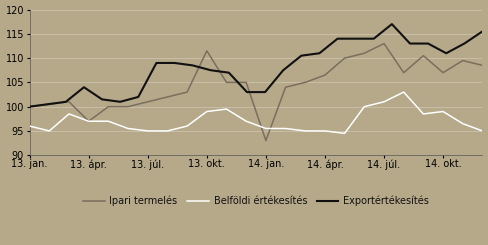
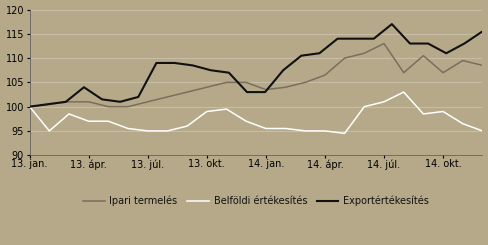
Belföldi értékesítés/13. jan.: 96.0 -> 100.0
Ipari termelés/13. ápr.: 97.0 -> 101.0
Ipari termelés/13. okt.: 111.5 -> 104.0
Ipari termelés/14. jan.: 93.0 -> 103.5
